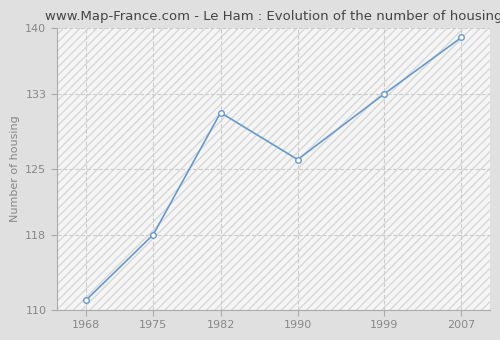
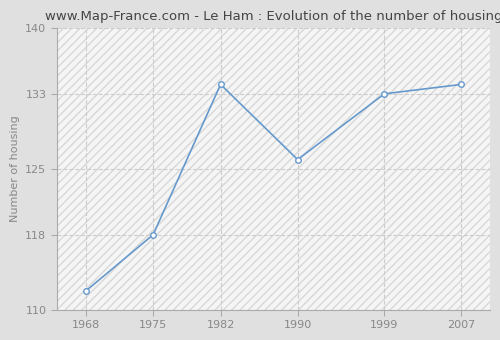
1968: 111 -> 112
1982: 131 -> 134
2007: 139 -> 134
